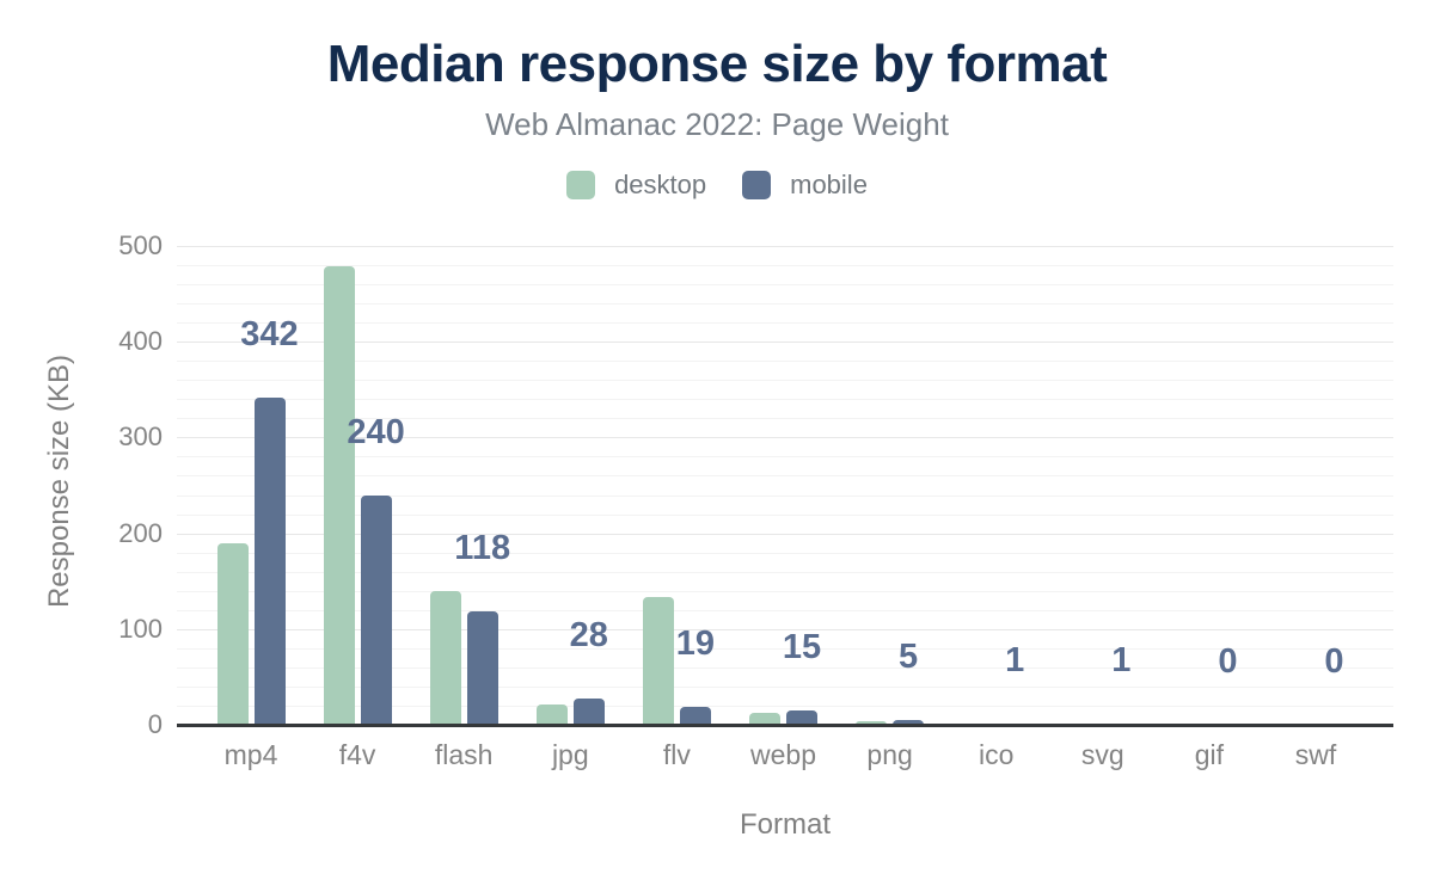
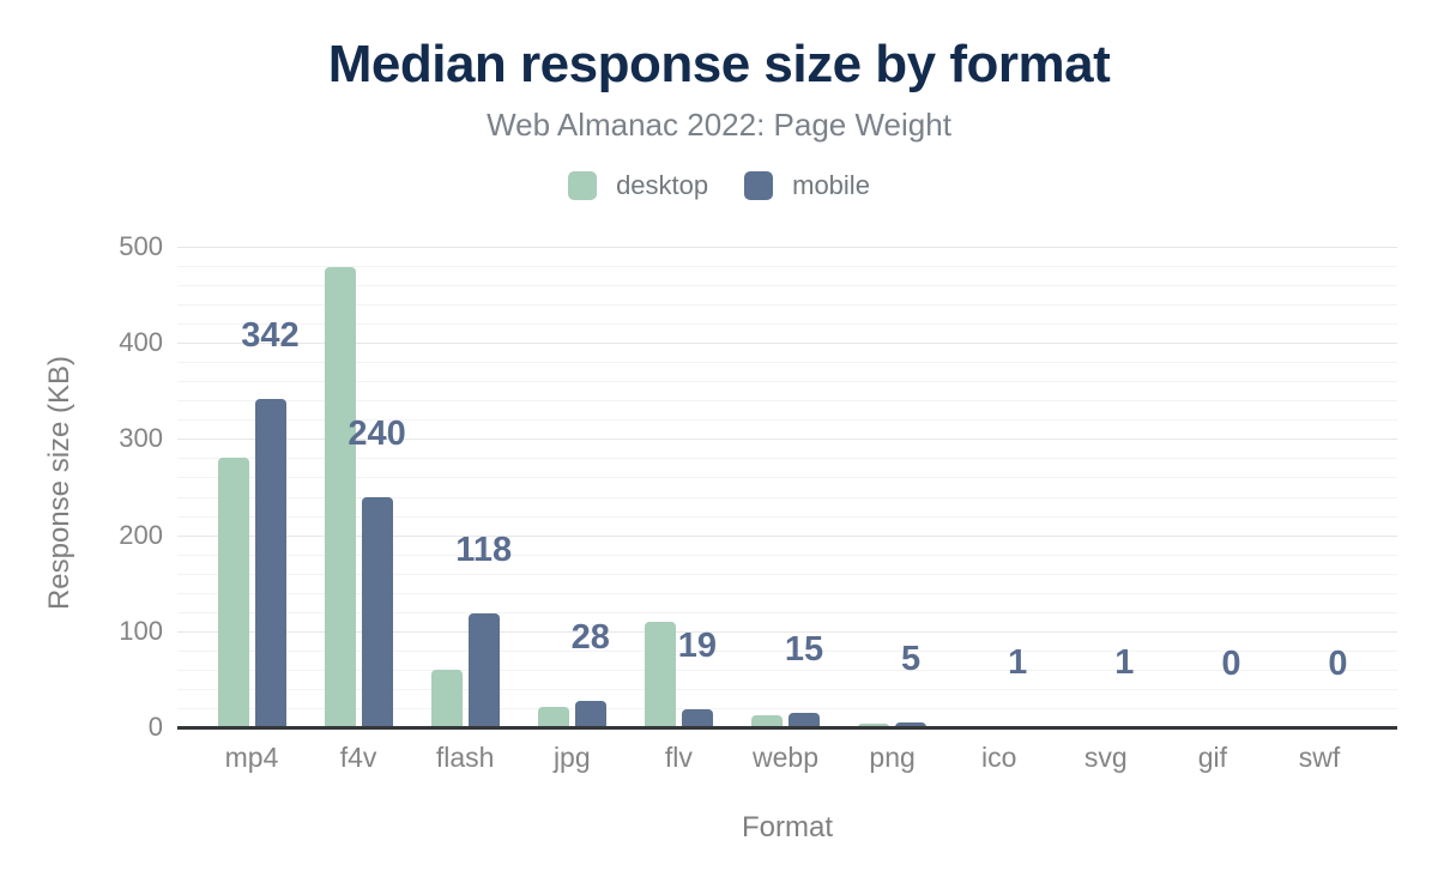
desktop/mp4: 190 -> 280
desktop/flash: 140 -> 60
desktop/flv: 130 -> 110
